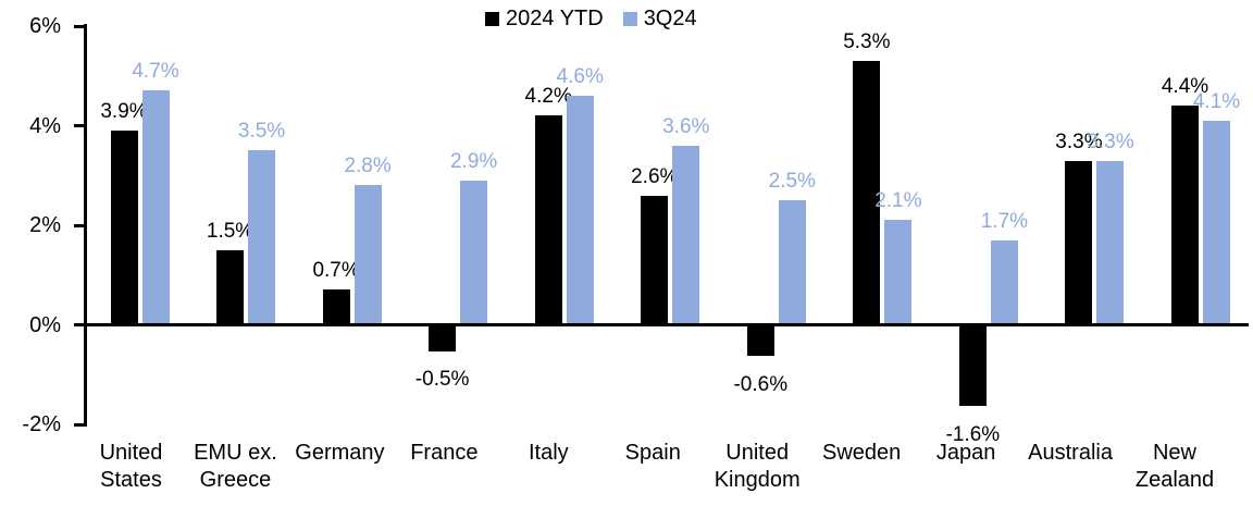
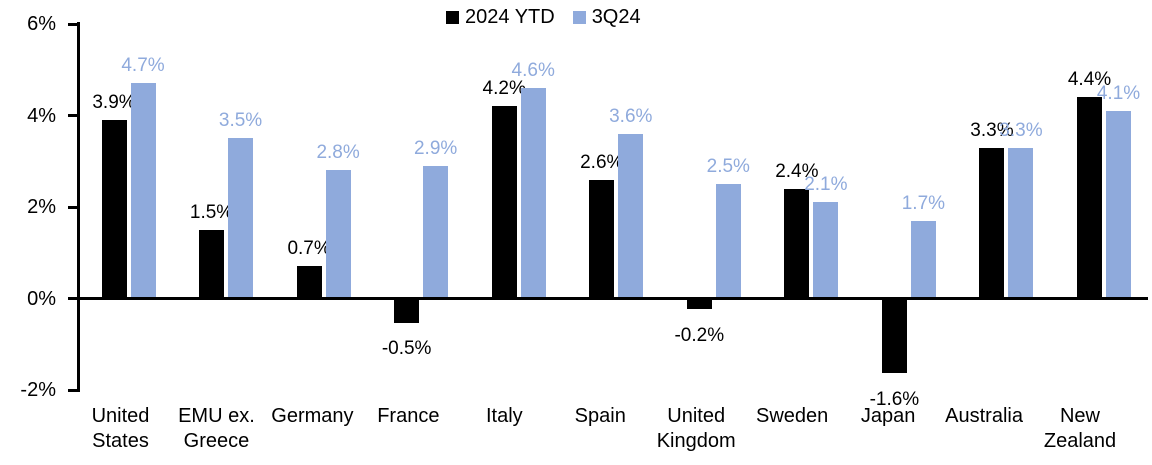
2024 YTD/United Kingdom: -0.6% -> -0.2%
2024 YTD/Sweden: 5.3% -> 2.4%
